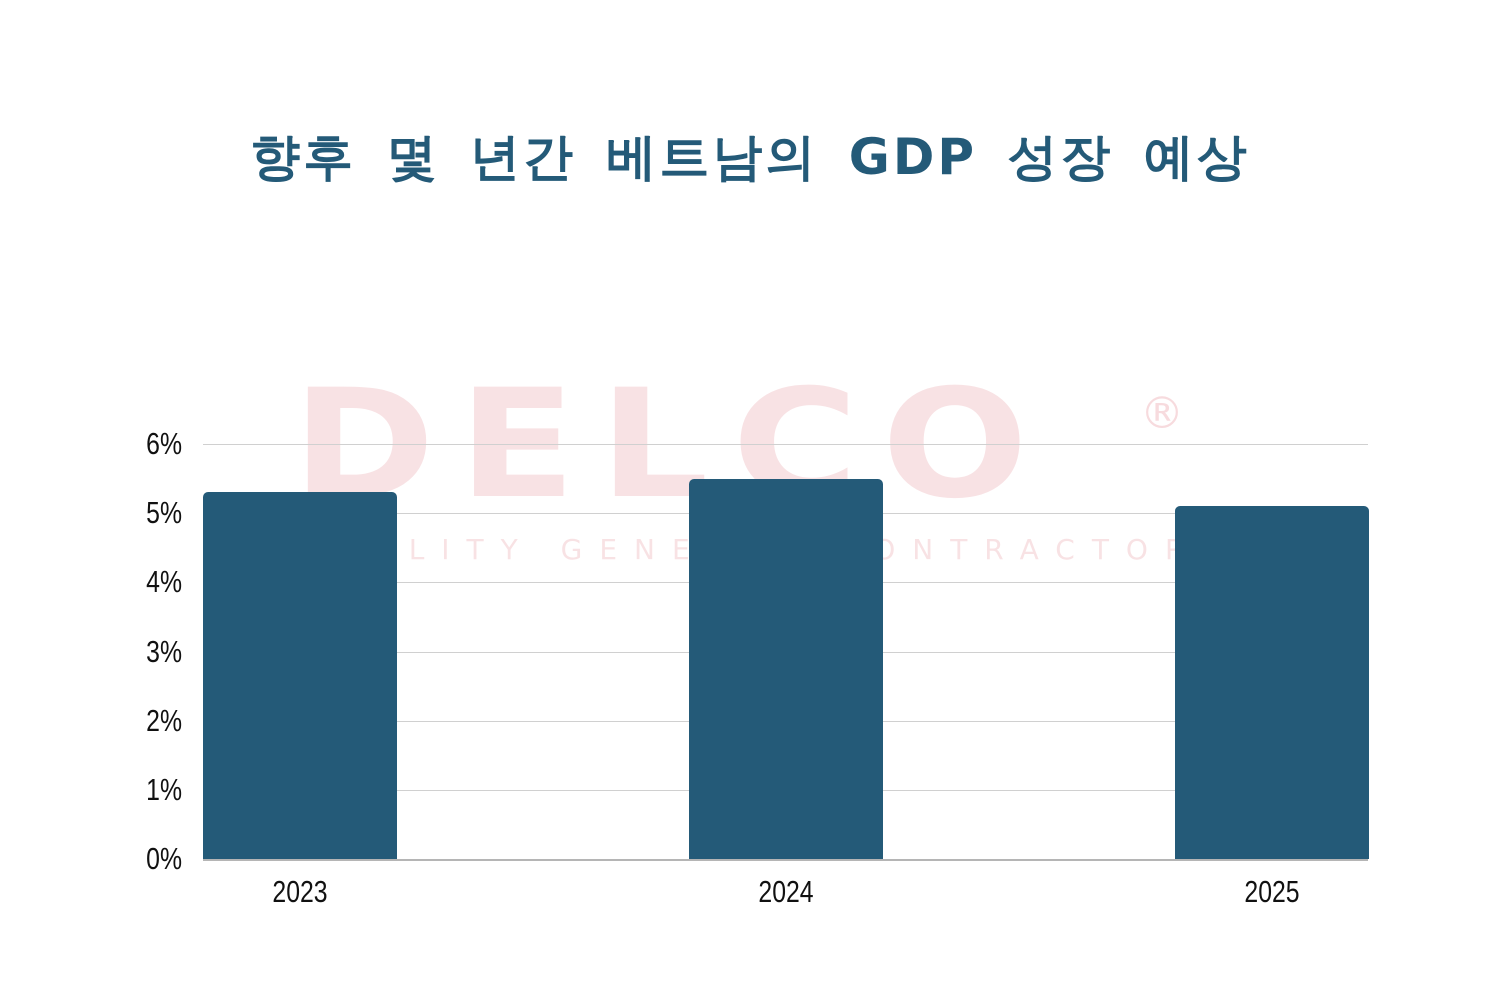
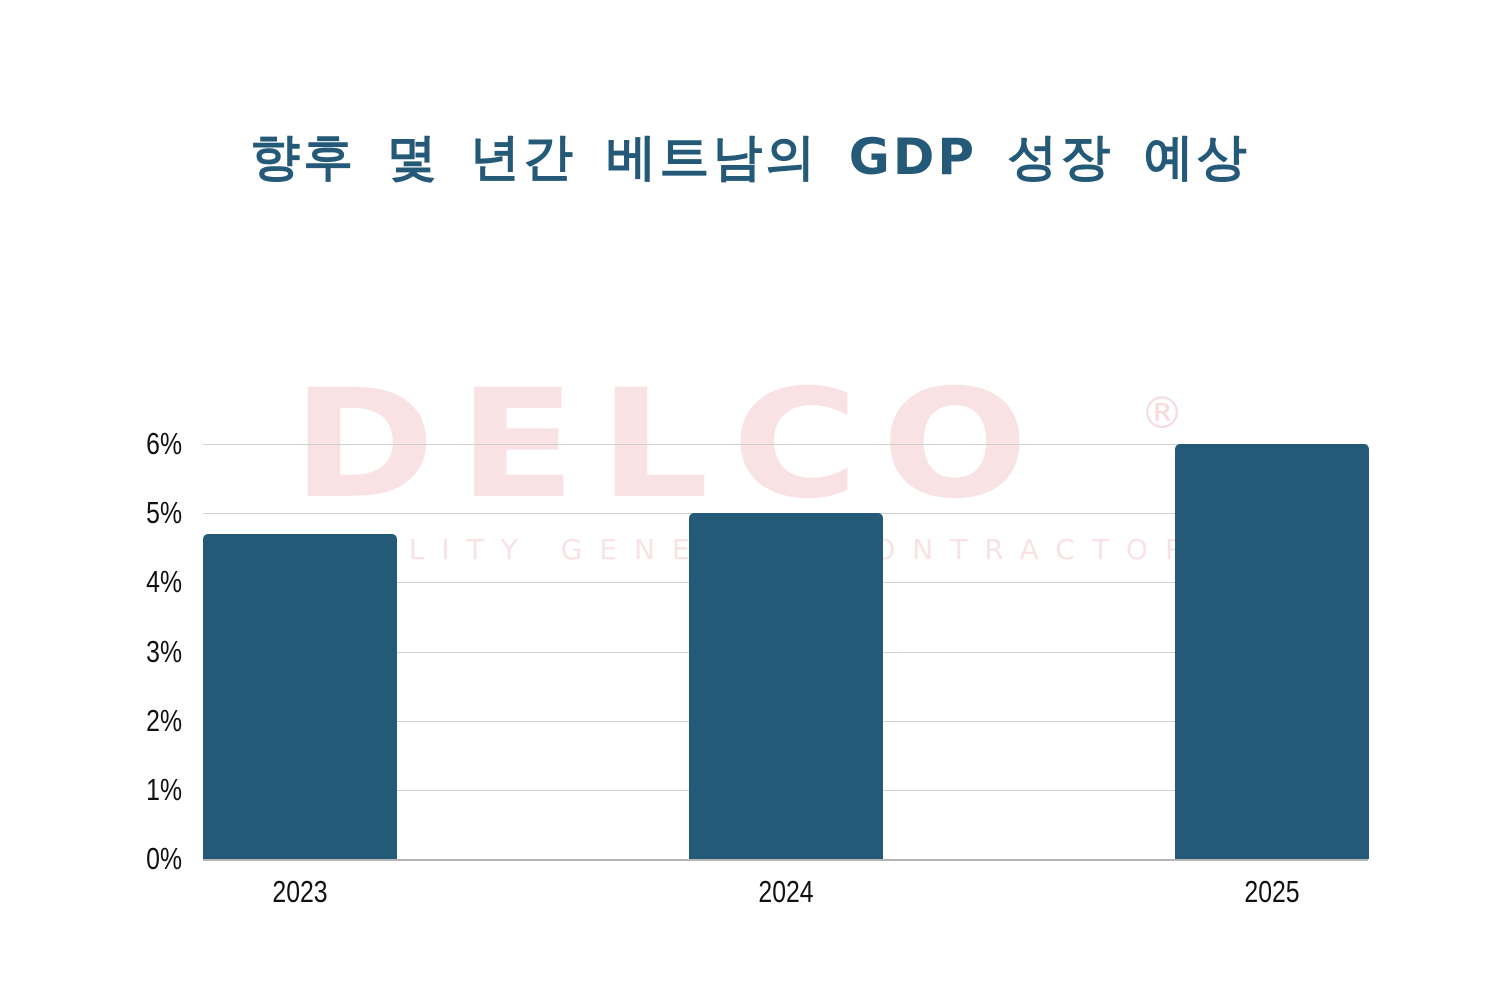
2023: 5.3% -> 4.7%
2024: 5.5% -> 5.0%
2025: 5.1% -> 6.0%
